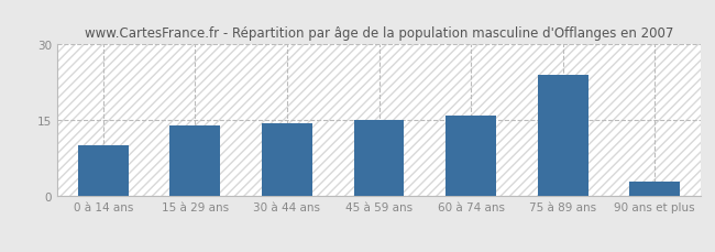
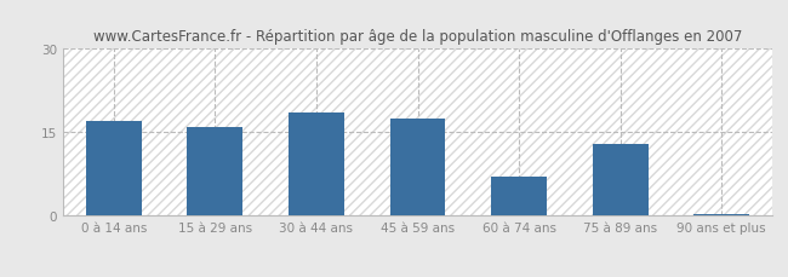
0 à 14 ans: 10.0 -> 17.0
15 à 29 ans: 14.0 -> 16.0
30 à 44 ans: 14.5 -> 18.5
45 à 59 ans: 15.0 -> 17.5
60 à 74 ans: 16.0 -> 7.0
75 à 89 ans: 24.0 -> 13.0
90 ans et plus: 3.0 -> 0.2
